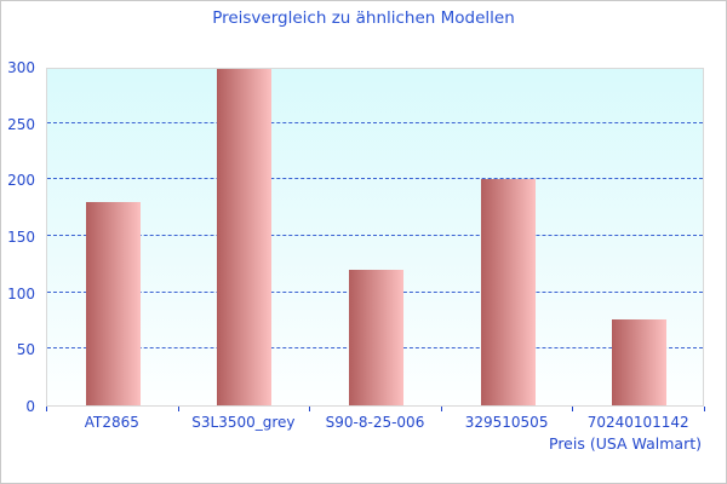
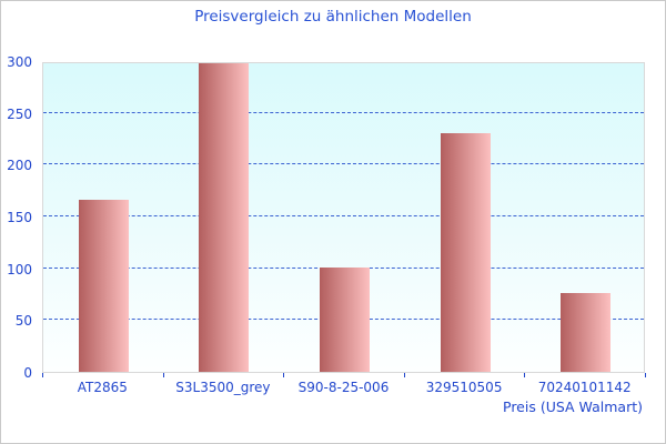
AT2865: 180 -> 170
S90-8-25-006: 120 -> 100
329510505: 200 -> 230
